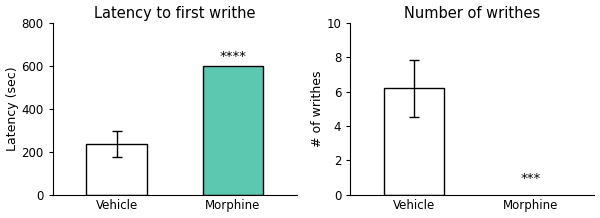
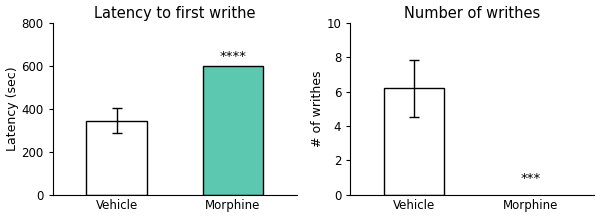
Latency to first writhe/Vehicle: 237 -> 345
